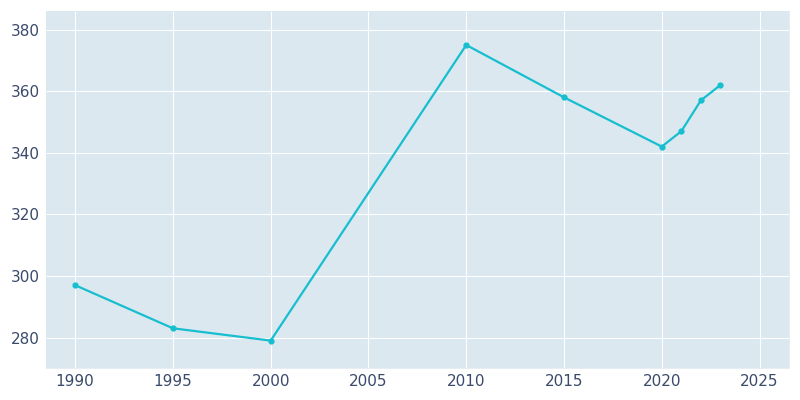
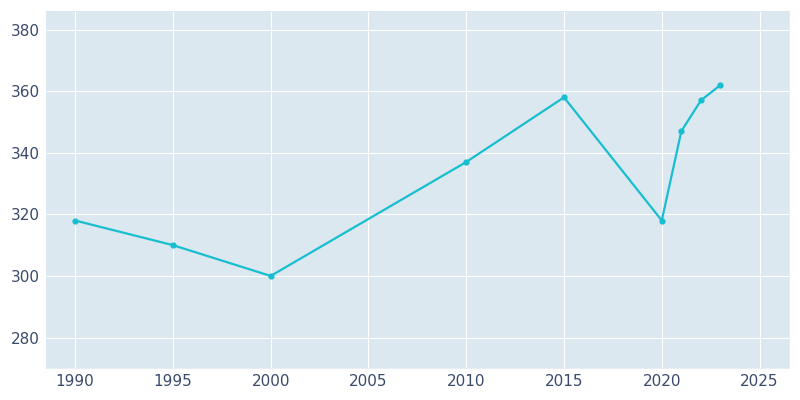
1990: 297 -> 318
1995: 283 -> 310
2000: 279 -> 300
2010: 375 -> 337
2020: 342 -> 318
